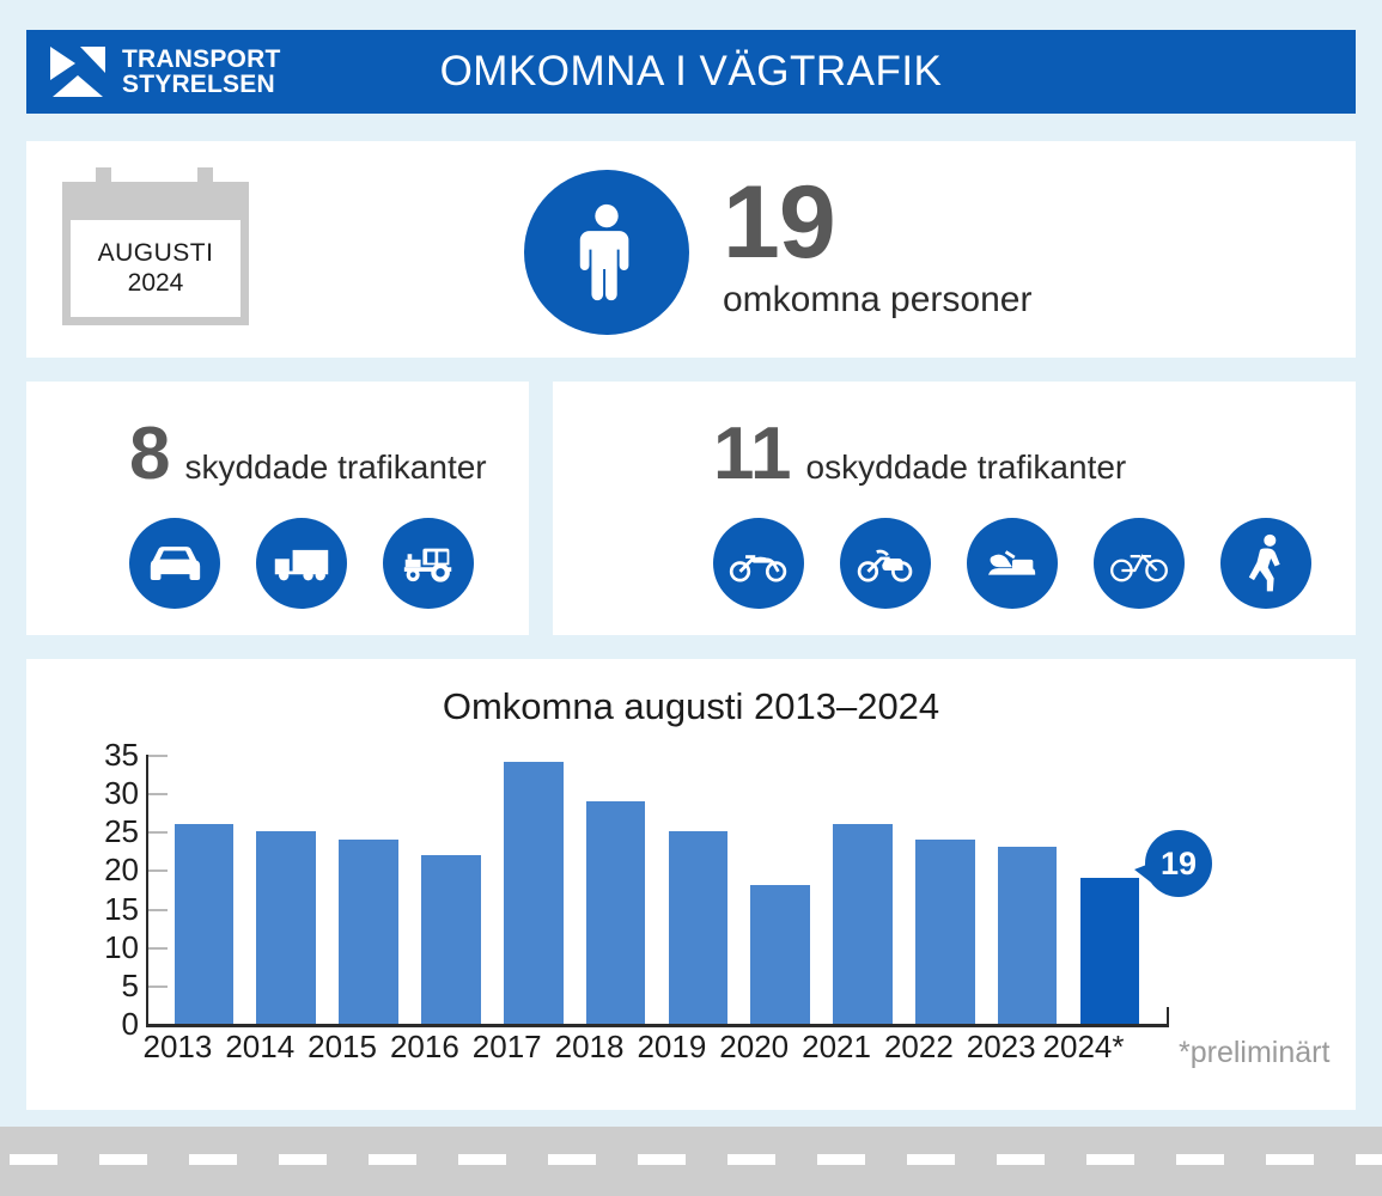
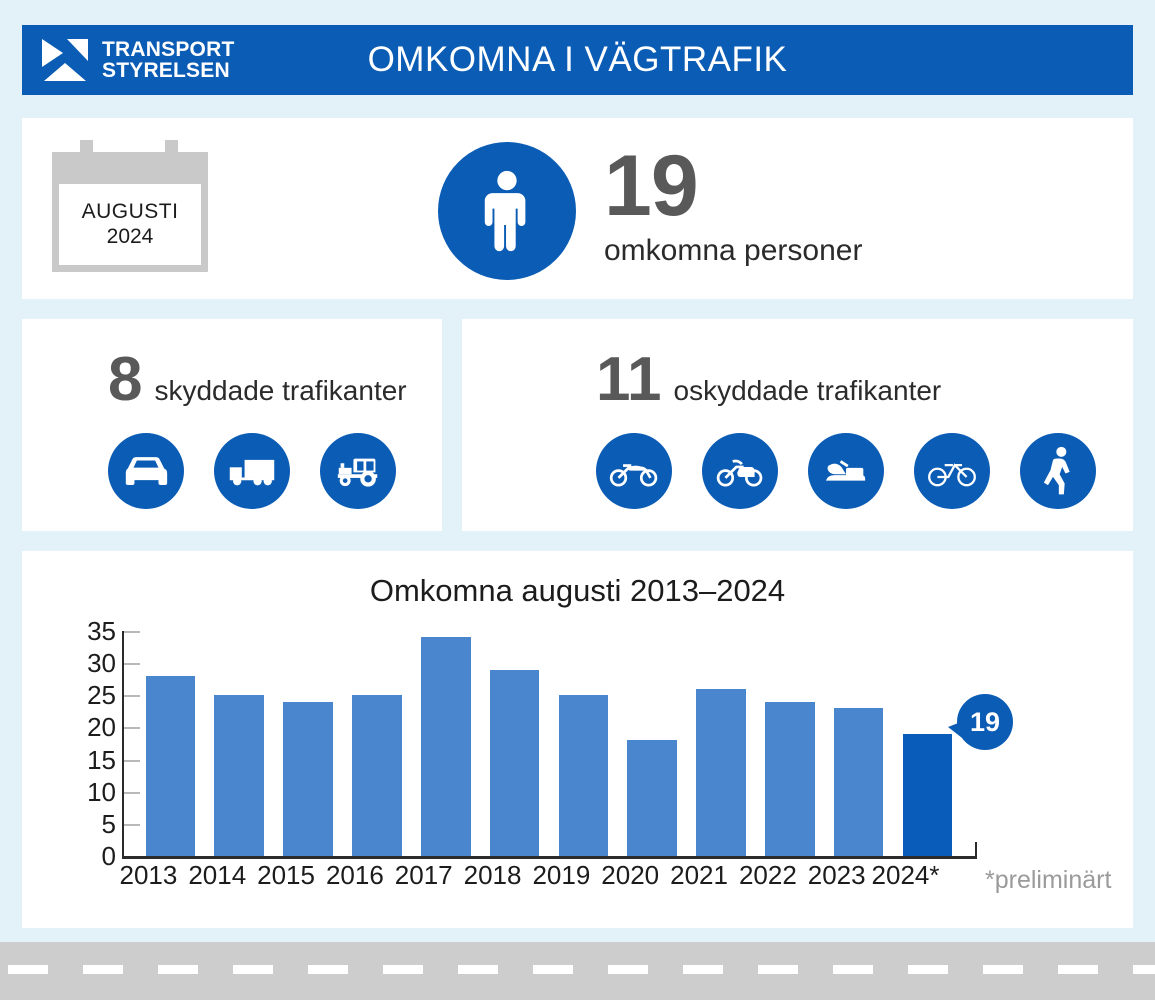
2013: 26 -> 28
2016: 22 -> 25
